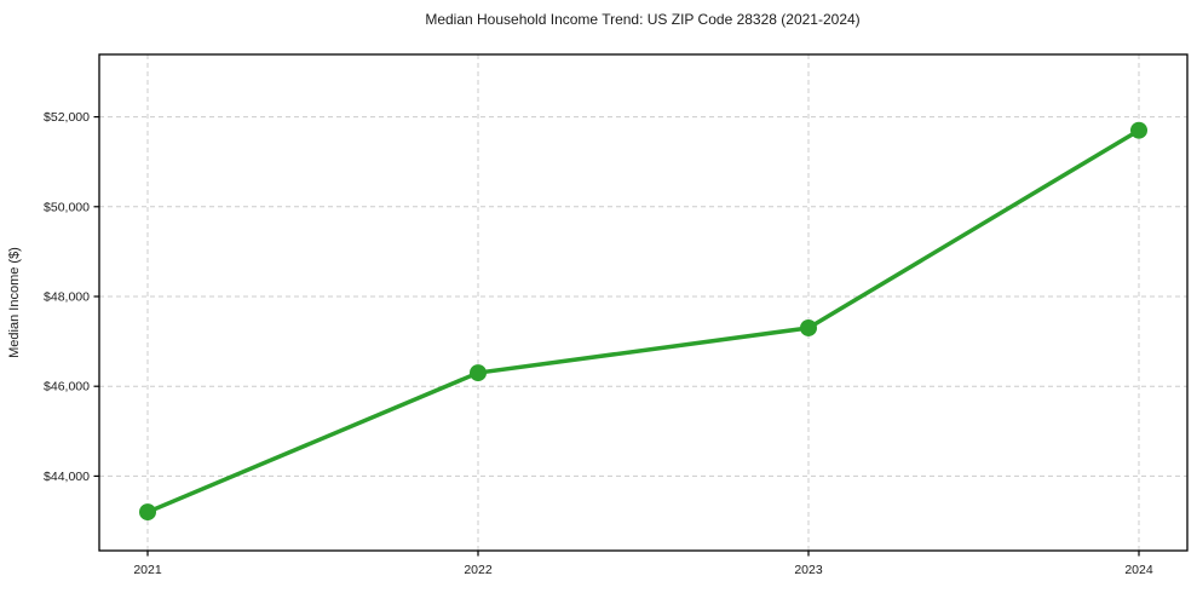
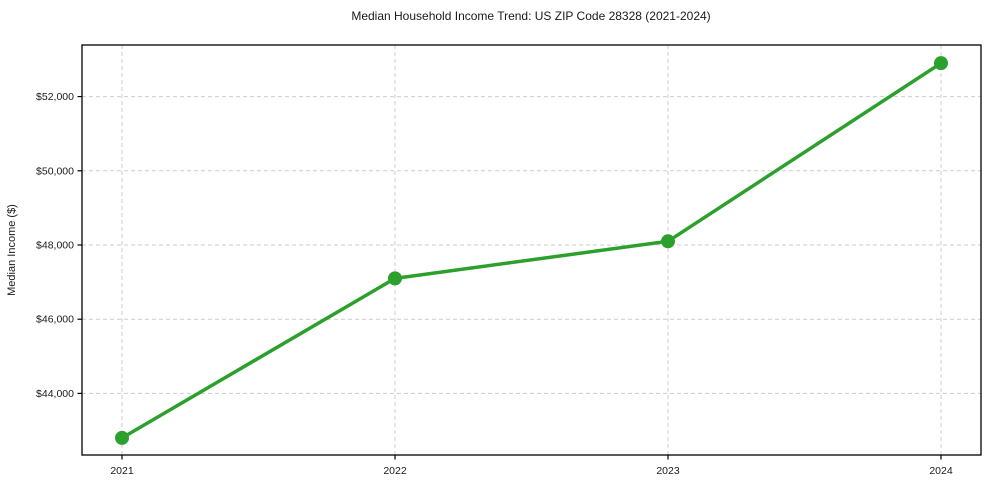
2021: $43200 -> $42800
2022: $46300 -> $47100
2023: $47300 -> $48100
2024: $51700 -> $52900
